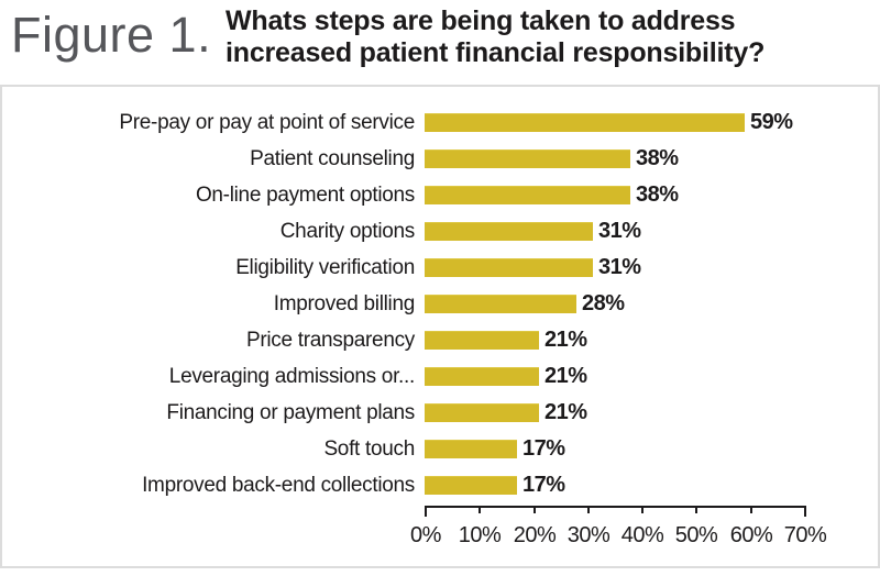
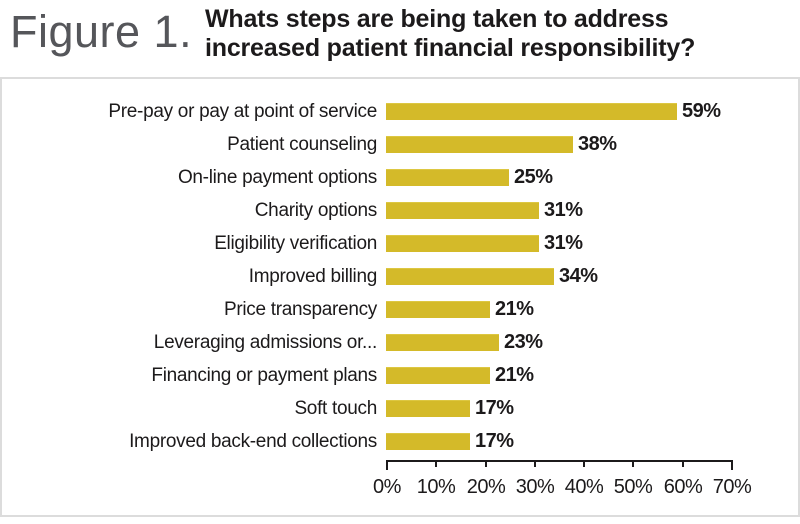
On-line payment options: 38% -> 25%
Improved billing: 28% -> 34%
Leveraging admissions or...: 21% -> 23%
